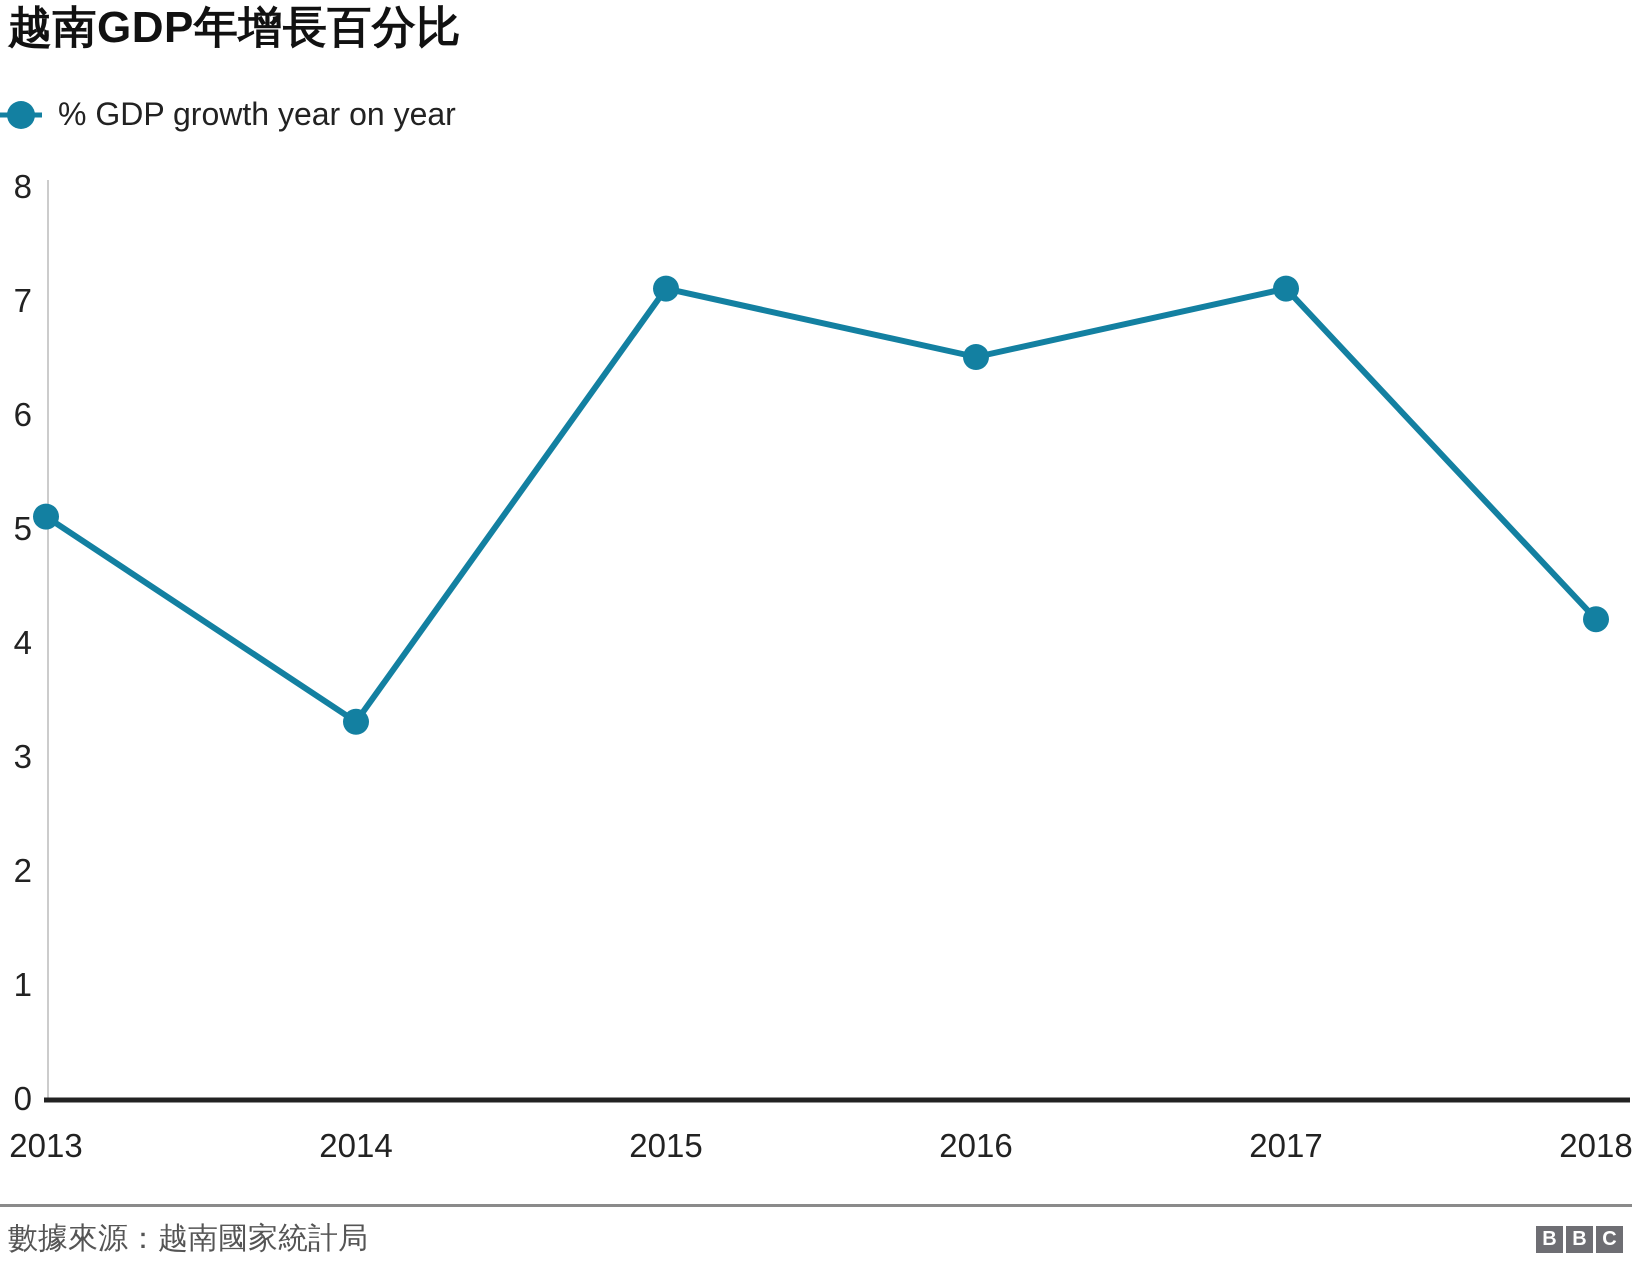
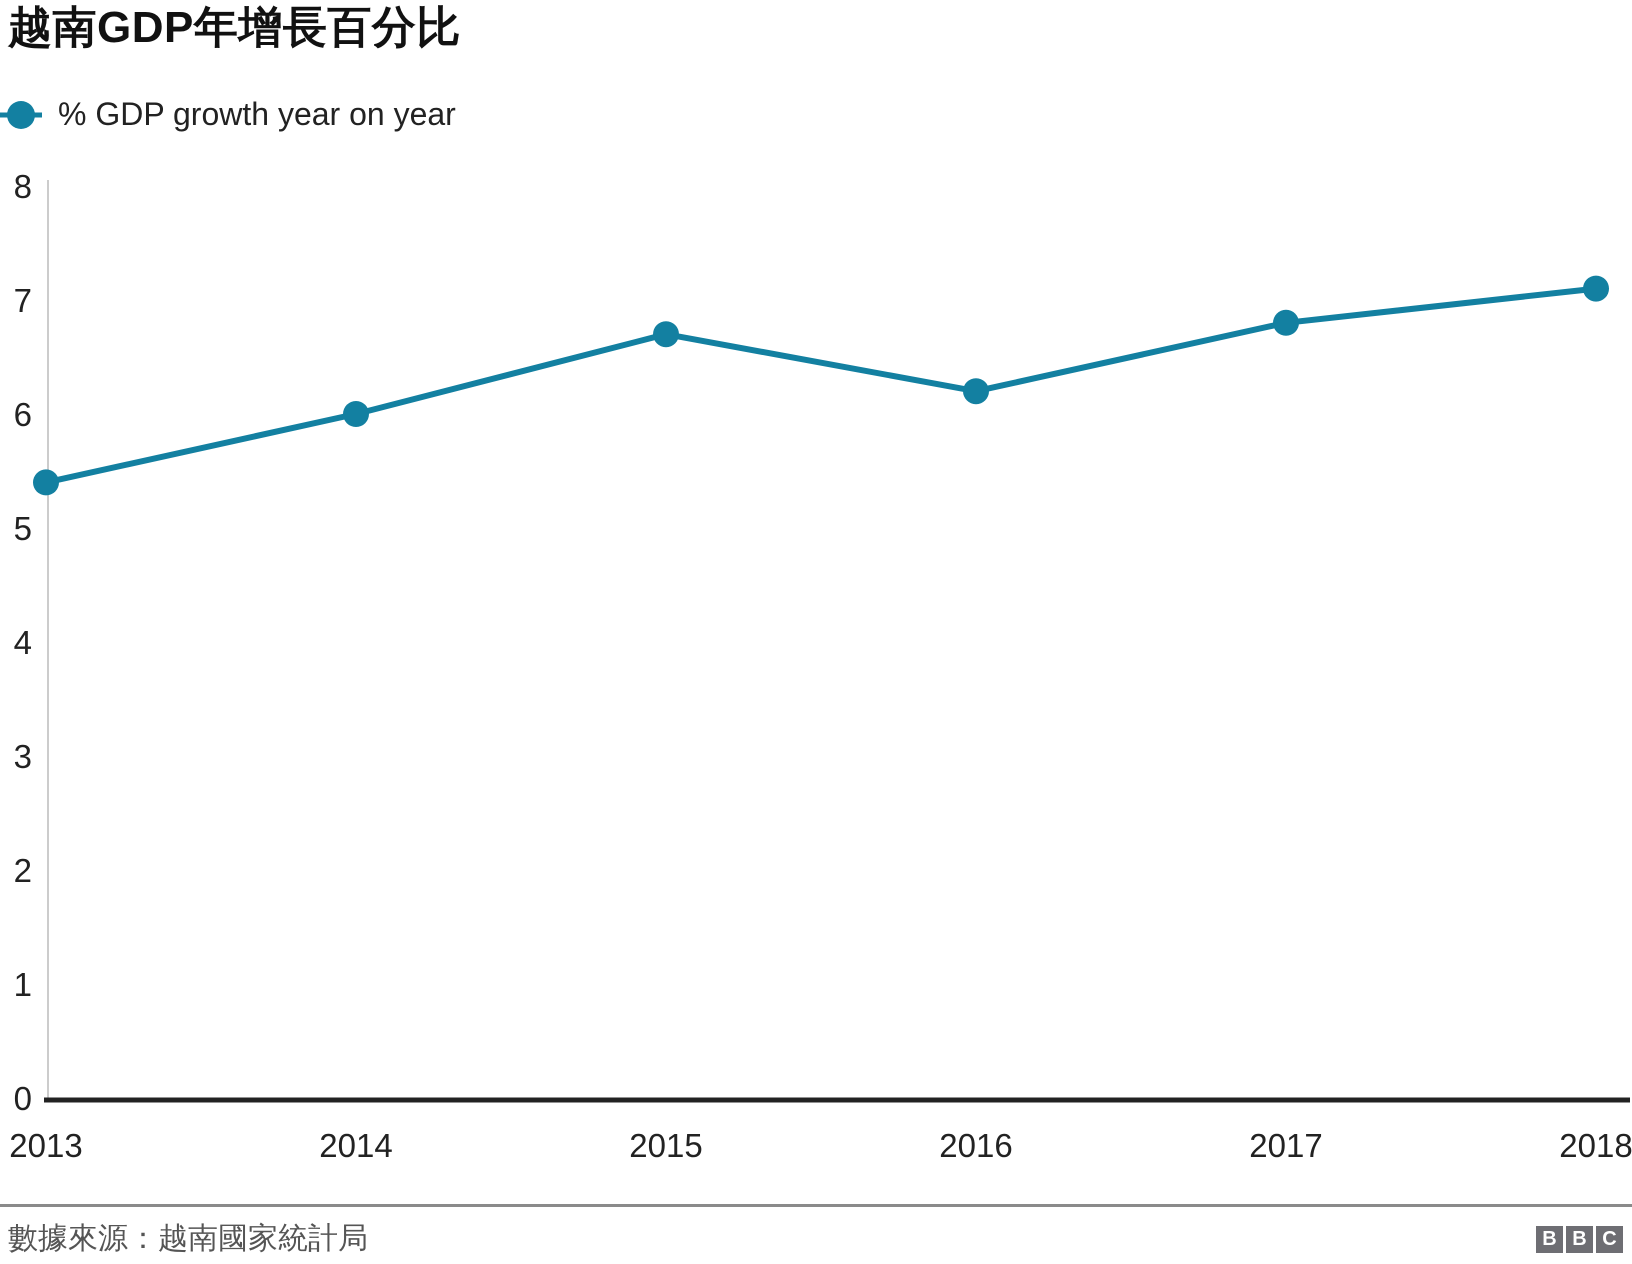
2013: 5.1 -> 5.4
2014: 3.3 -> 6.0
2015: 7.1 -> 6.7
2016: 6.5 -> 6.2
2017: 7.1 -> 6.8
2018: 4.2 -> 7.1
